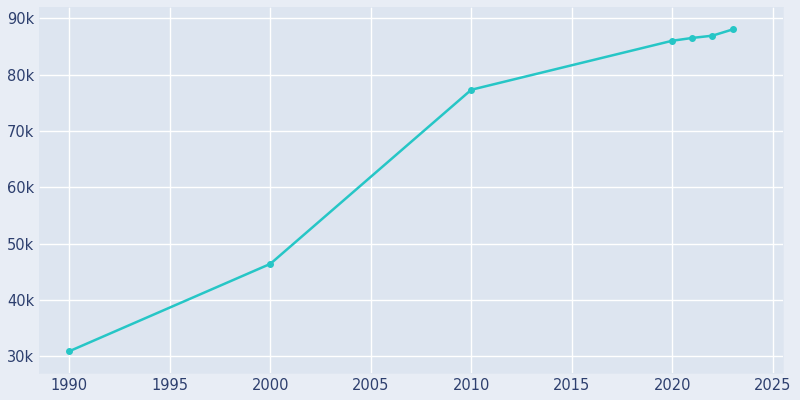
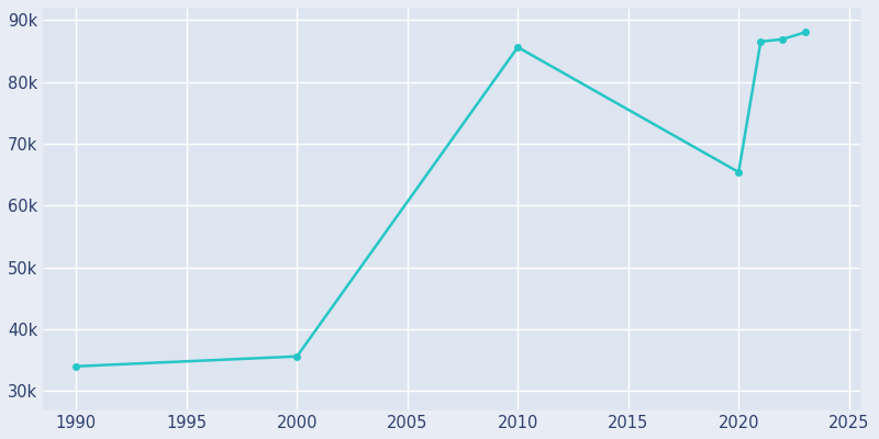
1990: 30.9k -> 34.0k
2000: 46.4k -> 35.6k
2010: 77.3k -> 85.6k
2020: 86.0k -> 65.4k
